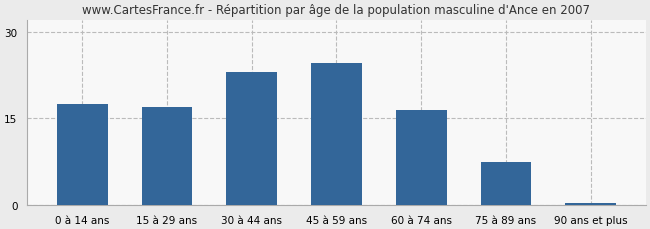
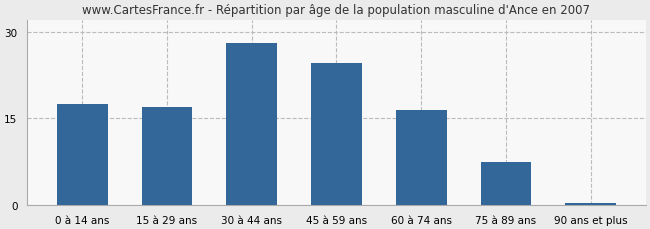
30 à 44 ans: 23.0 -> 28.0
